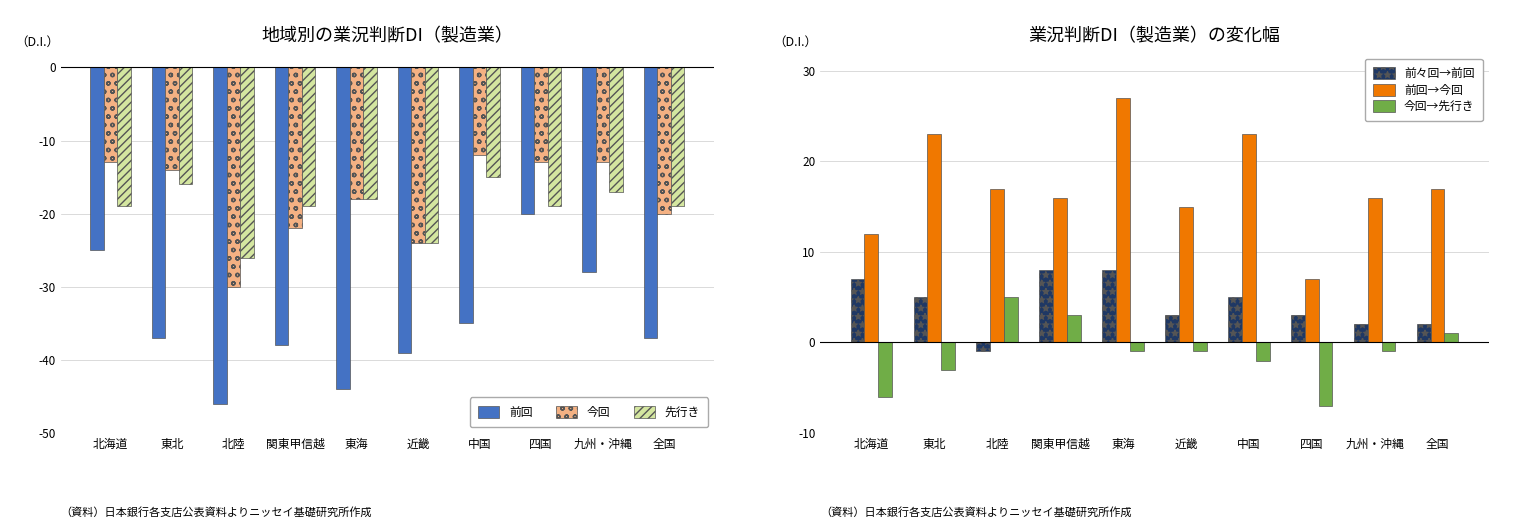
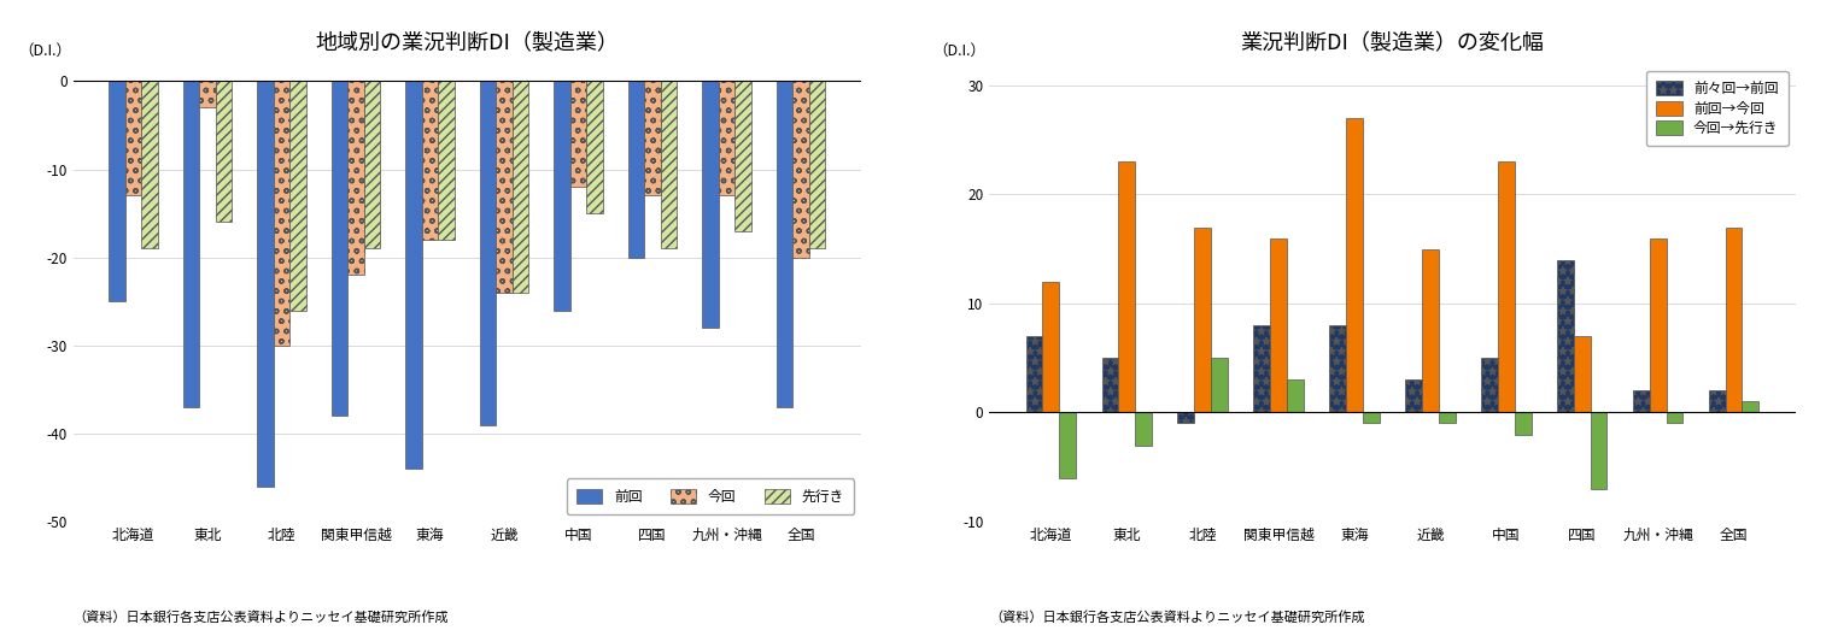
地域別の業況判断DI（製造業）/今回/東北: -14 -> -3
地域別の業況判断DI（製造業）/前回/中国: -35 -> -26
業況判断DI（製造業）の変化幅/前々回→前回/四国: 3 -> 14
